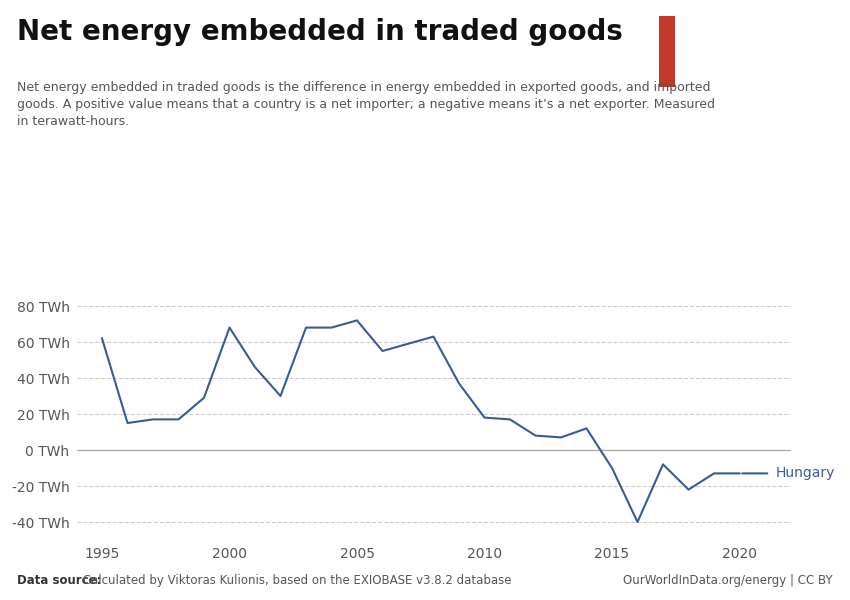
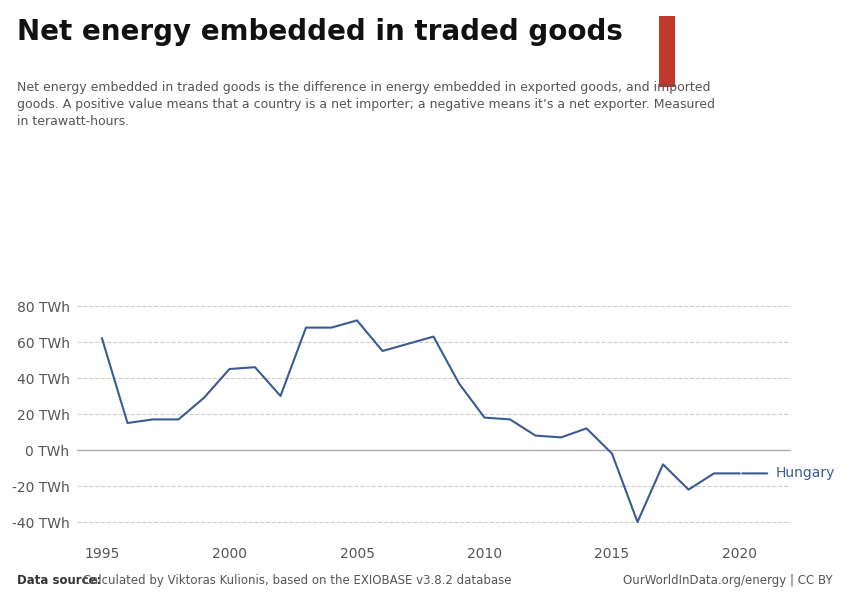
2000: 68 TWh -> 45 TWh
2015: -10 TWh -> -2 TWh
